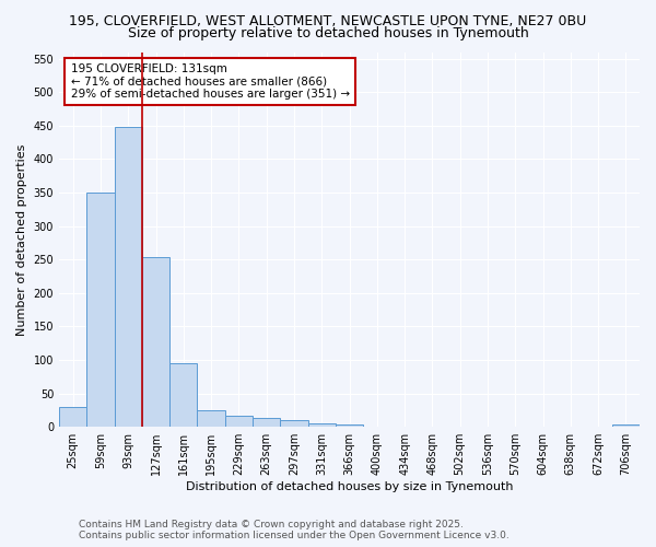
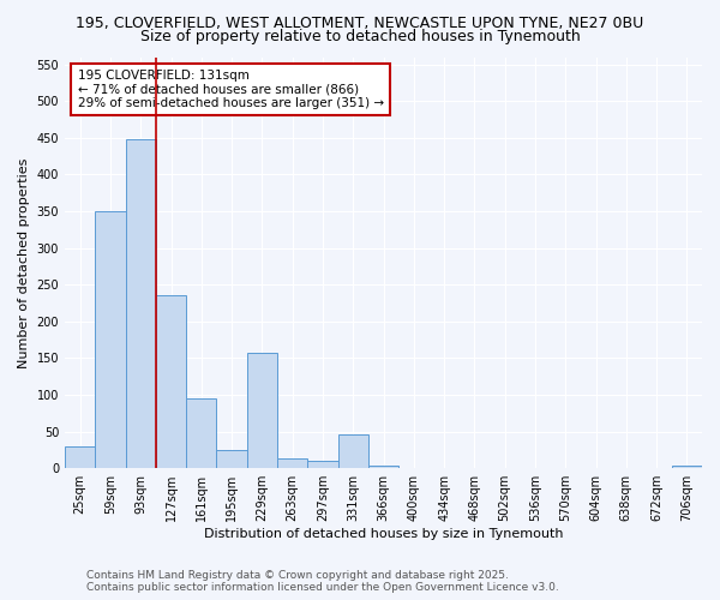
127sqm: 253 -> 236
229sqm: 17 -> 158
331sqm: 5 -> 46
